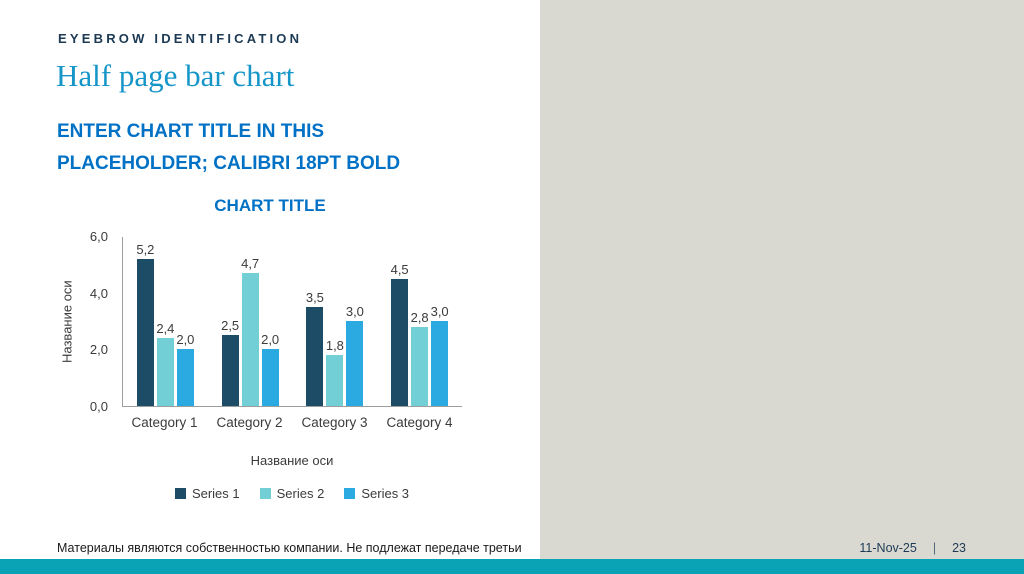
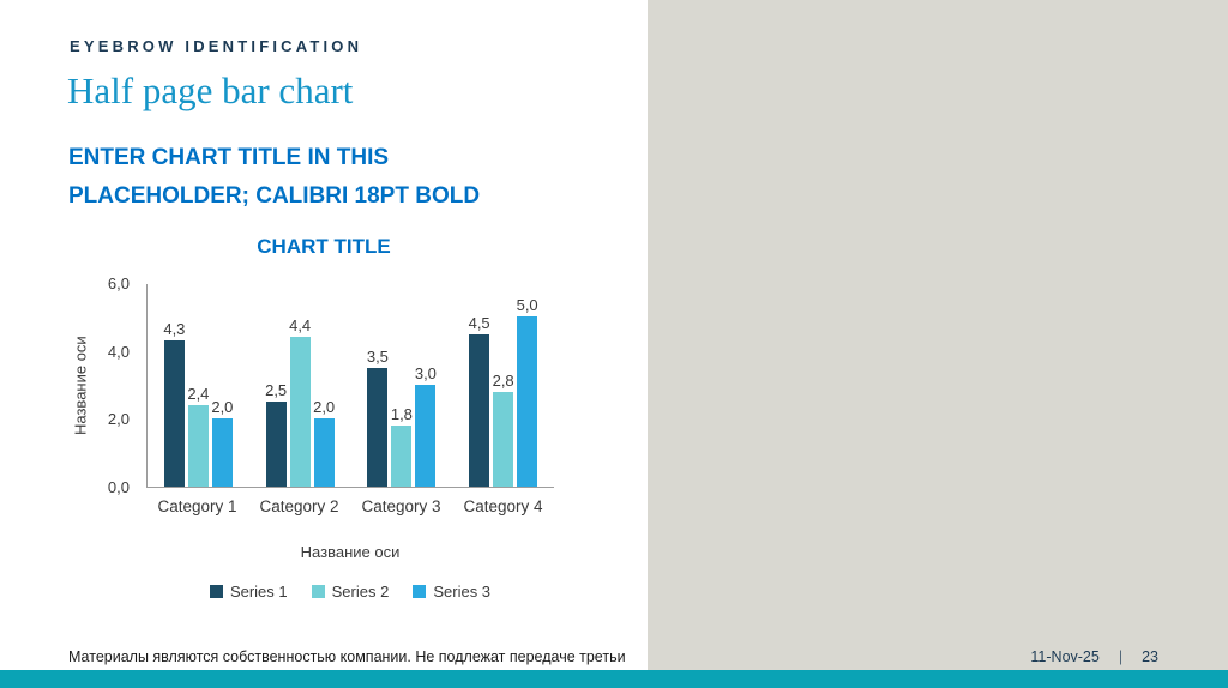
Series 1/Category 1: 5,2 -> 4,3
Series 2/Category 2: 4,7 -> 4,4
Series 3/Category 4: 3,0 -> 5,0
